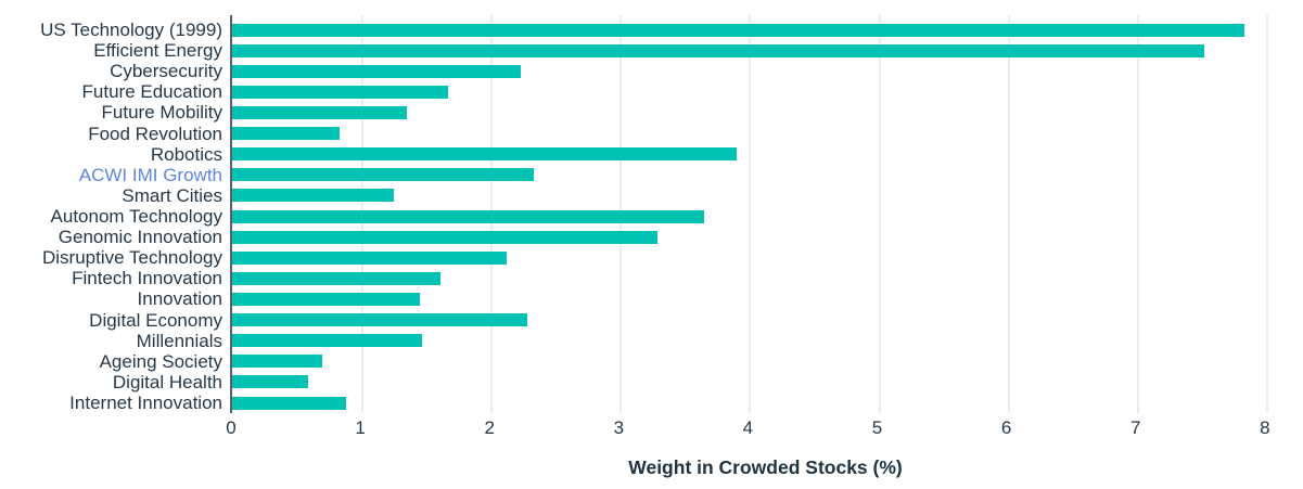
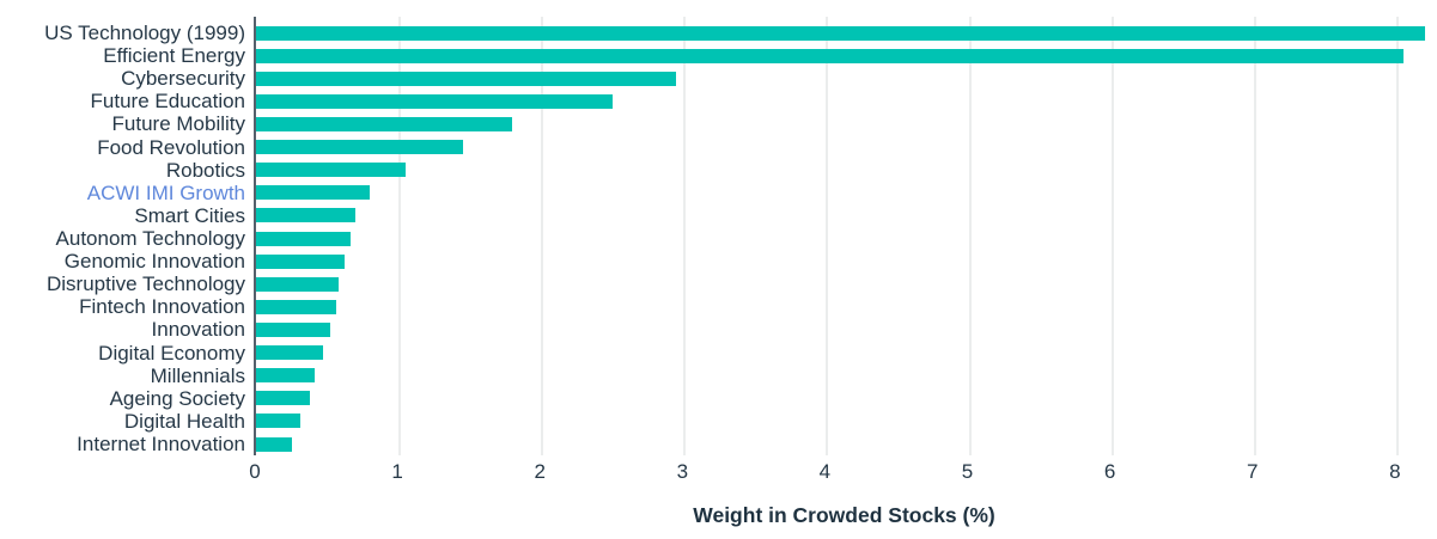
US Technology (1999): 7.83 -> 8.20
Efficient Energy: 7.52 -> 8.05
Cybersecurity: 2.23 -> 2.95
Future Education: 1.67 -> 2.50
Future Mobility: 1.35 -> 1.80
Food Revolution: 0.83 -> 1.45
Robotics: 3.90 -> 1.05
ACWI IMI Growth: 2.33 -> 0.80
Smart Cities: 1.25 -> 0.70
Autonom Technology: 3.65 -> 0.66
Genomic Innovation: 3.29 -> 0.62
Disruptive Technology: 2.12 -> 0.58
Fintech Innovation: 1.61 -> 0.56
Innovation: 1.45 -> 0.52
Digital Economy: 2.28 -> 0.47
Millennials: 1.47 -> 0.41
Ageing Society: 0.70 -> 0.38
Digital Health: 0.59 -> 0.31
Internet Innovation: 0.88 -> 0.25
